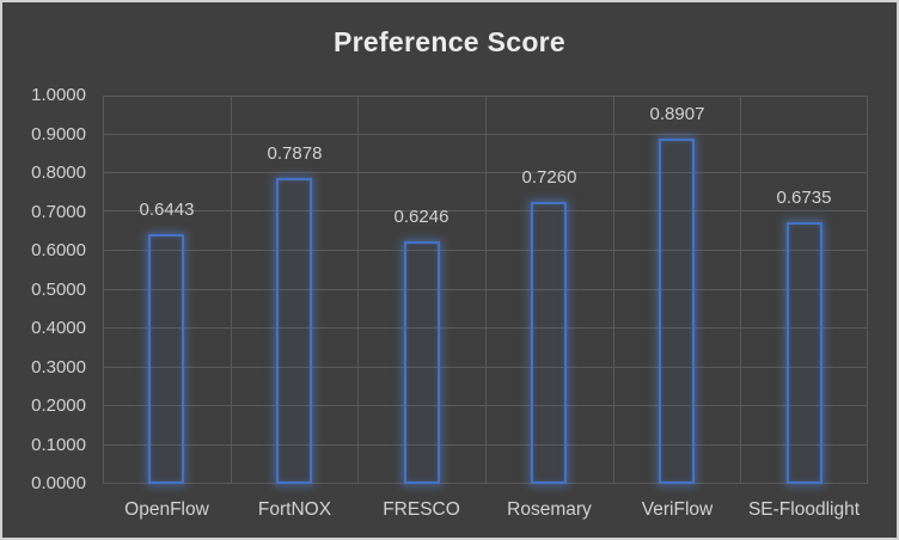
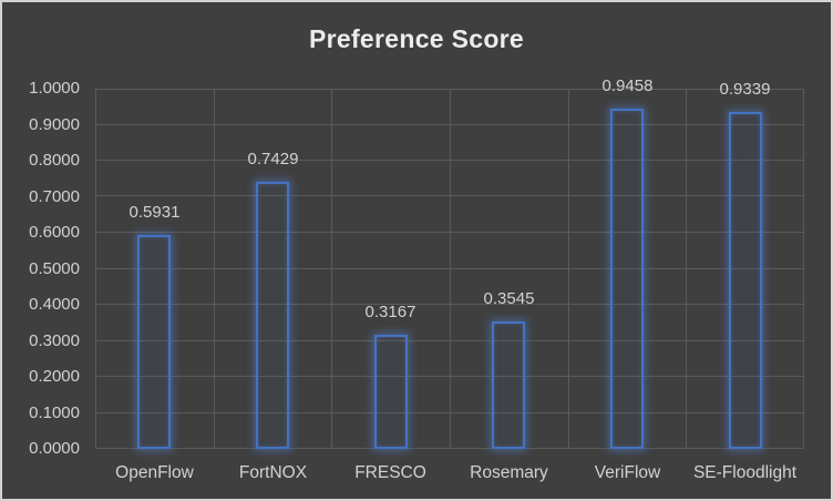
OpenFlow: 0.6443 -> 0.5931
FortNOX: 0.7878 -> 0.7429
FRESCO: 0.6246 -> 0.3167
Rosemary: 0.7260 -> 0.3545
VeriFlow: 0.8907 -> 0.9458
SE-Floodlight: 0.6735 -> 0.9339
